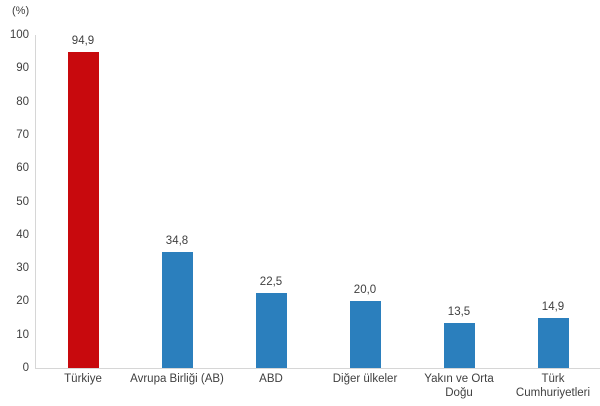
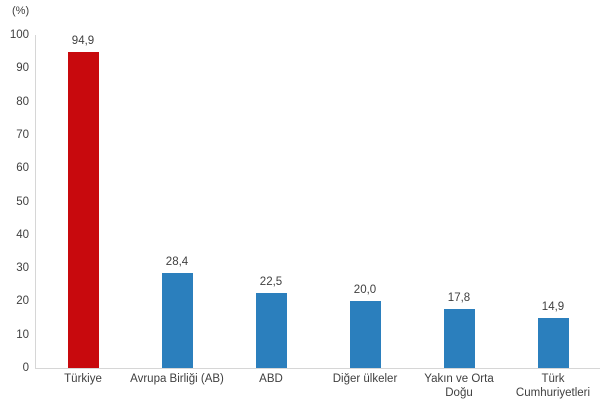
Avrupa Birliği (AB): 34,8 -> 28,4
Yakın ve Orta Doğu: 13,5 -> 17,8
